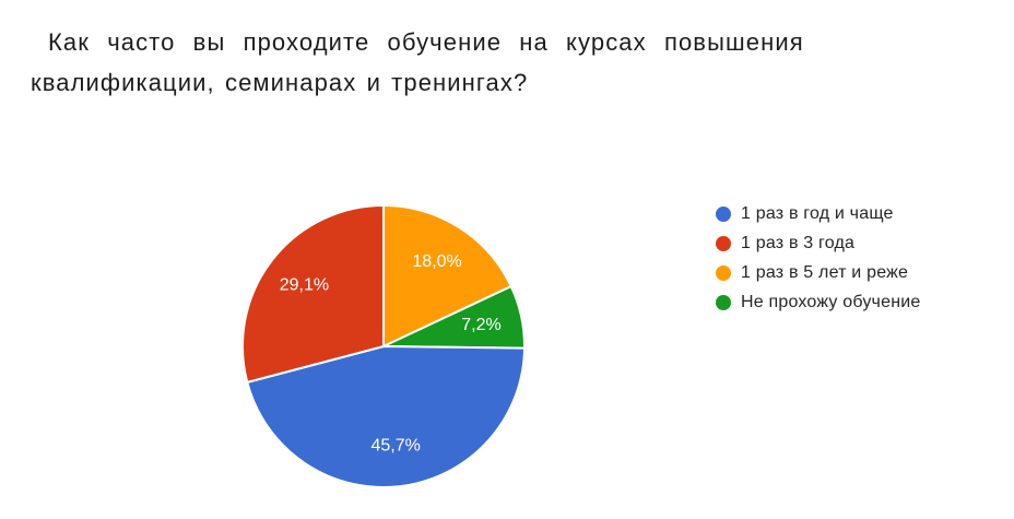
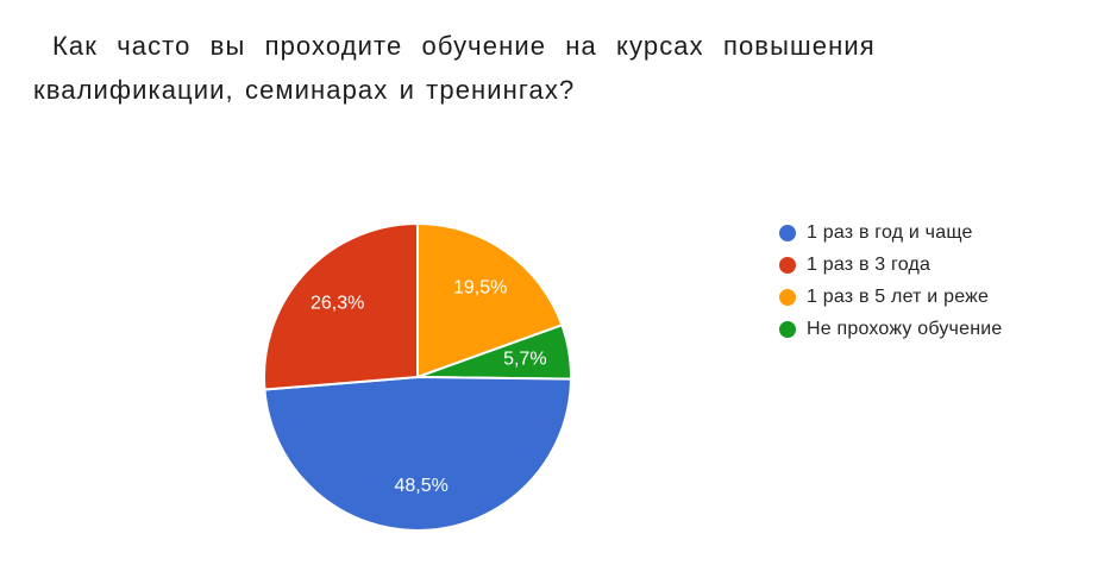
1 раз в год и чаще: 45,7% -> 48,5%
1 раз в 3 года: 29,1% -> 26,3%
1 раз в 5 лет и реже: 18,0% -> 19,5%
Не прохожу обучение: 7,2% -> 5,7%
